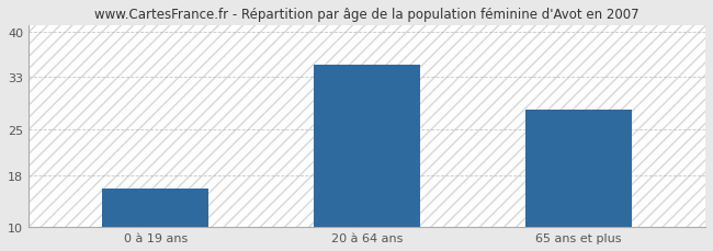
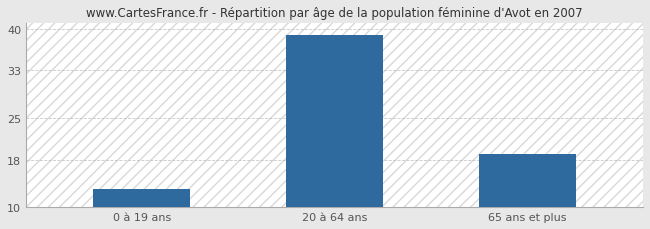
0 à 19 ans: 16 -> 13
20 à 64 ans: 35 -> 39
65 ans et plus: 28 -> 19
